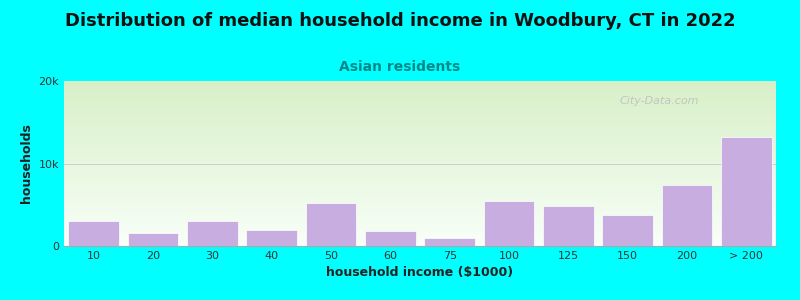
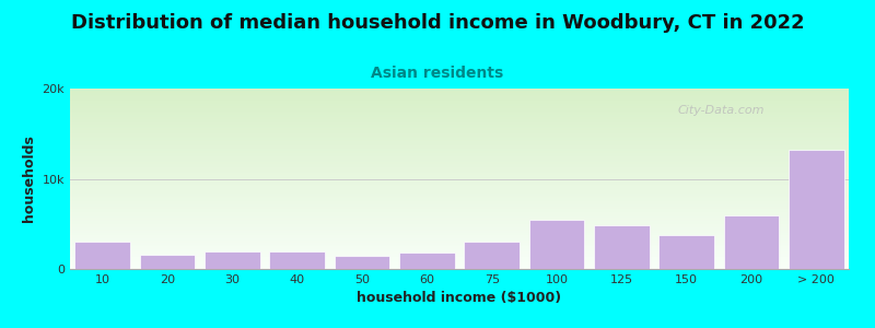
30: 3.0k -> 2.0k
50: 5.2k -> 1.5k
75: 1.0k -> 3.0k
200: 7.4k -> 6.0k
